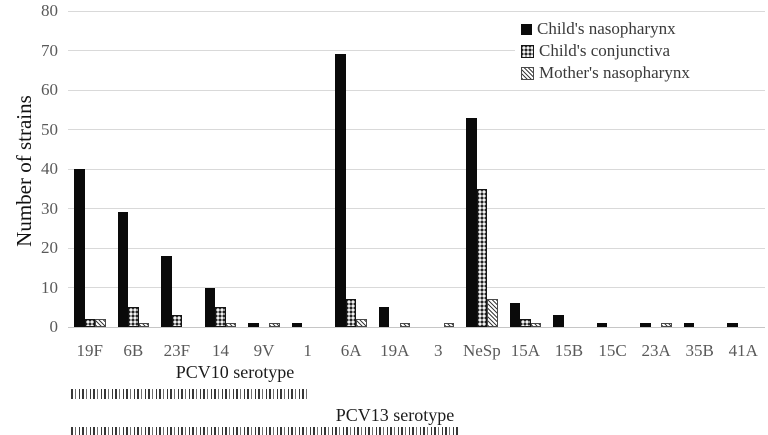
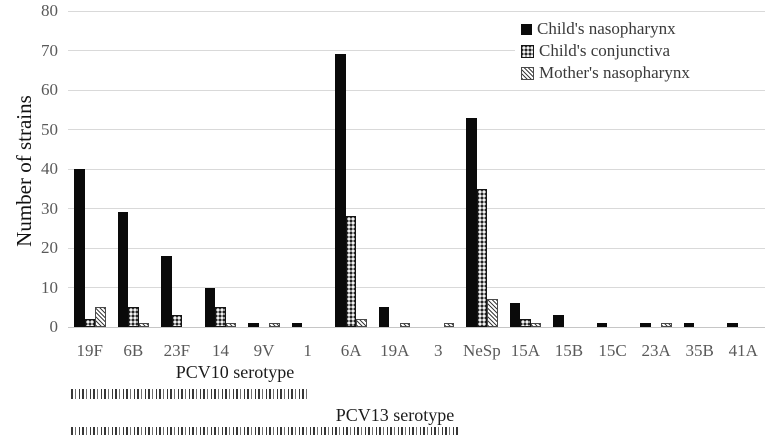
Mother's nasopharynx/19F: 2 -> 5
Child's conjunctiva/6A: 7 -> 28
